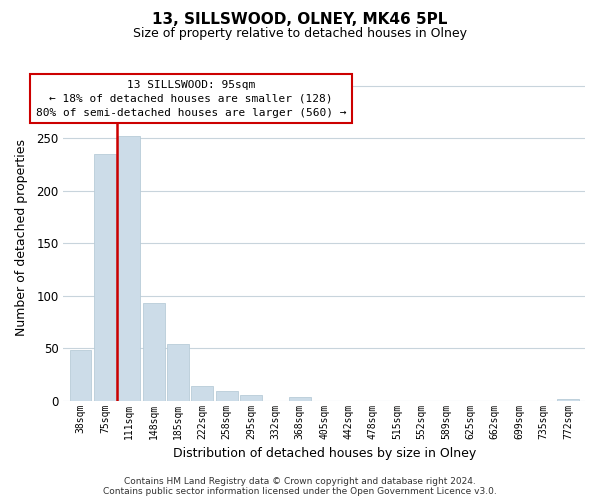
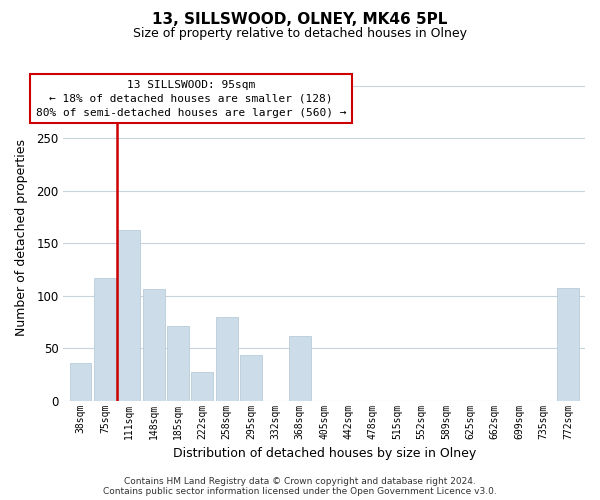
38sqm: 48 -> 36
75sqm: 235 -> 117
111sqm: 252 -> 162
148sqm: 93 -> 106
185sqm: 54 -> 71
222sqm: 14 -> 27
258sqm: 9 -> 80
295sqm: 5 -> 43
368sqm: 3 -> 62
772sqm: 2 -> 107
